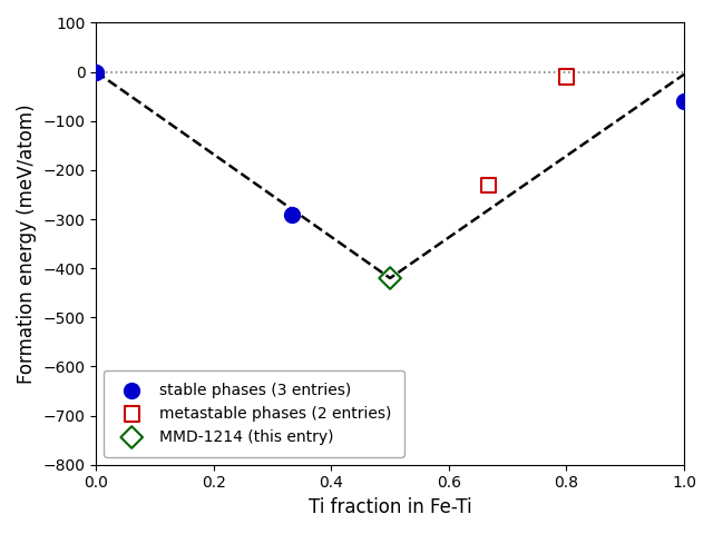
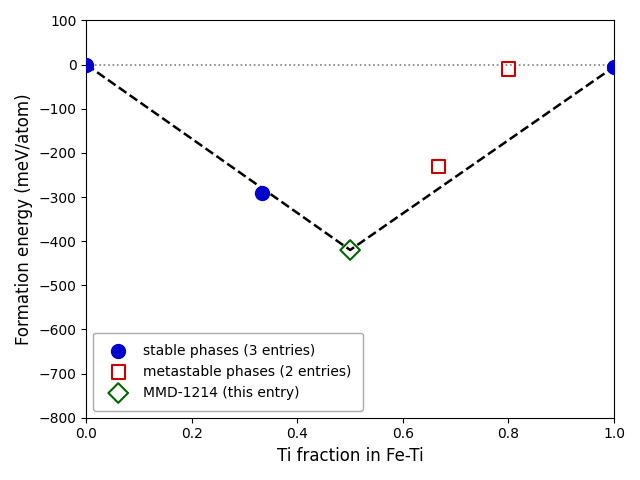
stable phases (3 entries)/1.0: -60 -> -5
